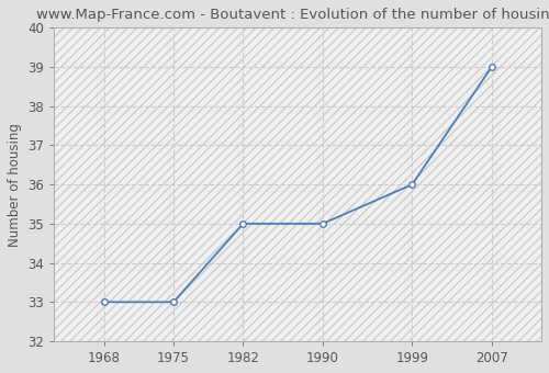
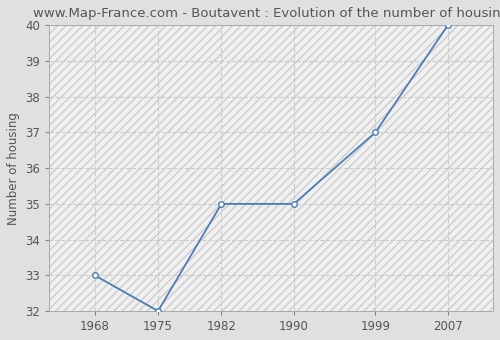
1975: 33 -> 32
1999: 36 -> 37
2007: 39 -> 40
